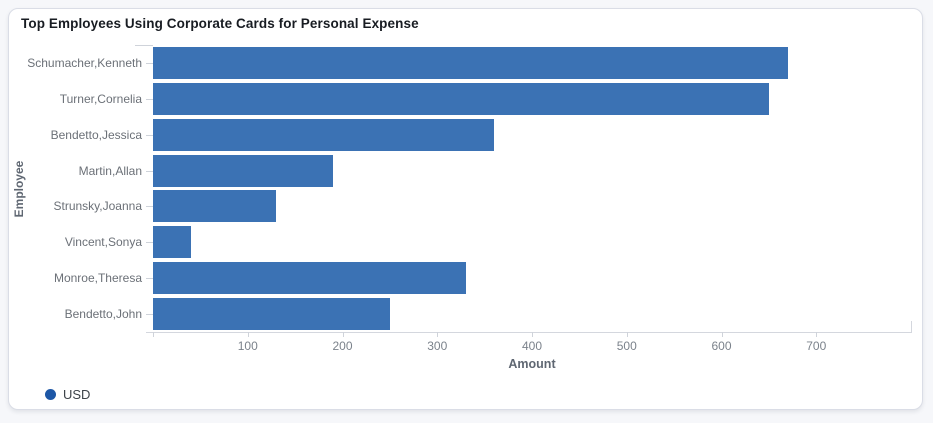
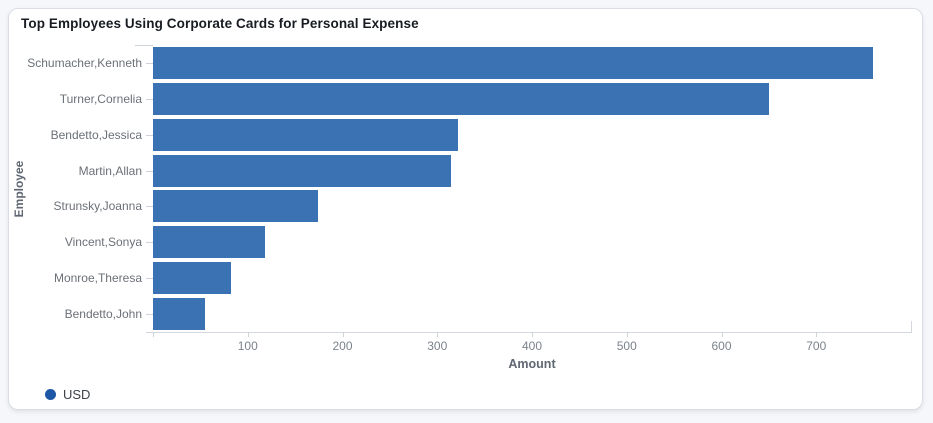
Schumacher,Kenneth: 670 -> 760
Bendetto,Jessica: 360 -> 320
Martin,Allan: 190 -> 320
Strunsky,Joanna: 130 -> 170
Vincent,Sonya: 40 -> 120
Monroe,Theresa: 330 -> 80
Bendetto,John: 250 -> 60
